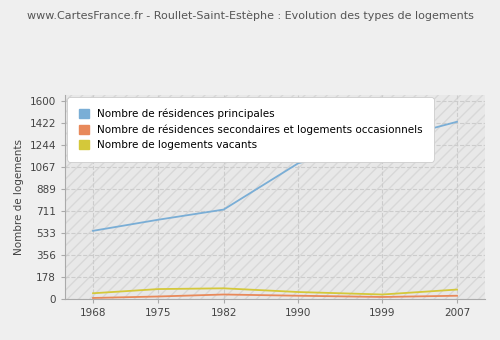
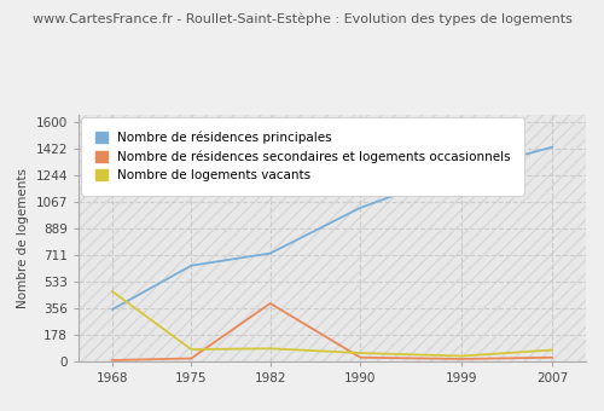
Nombre de résidences principales/1968: 550 -> 350
Nombre de logements vacants/1968: 50 -> 470
Nombre de résidences secondaires et logements occasionnels/1982: 40 -> 390
Nombre de résidences principales/1990: 1100 -> 1030
